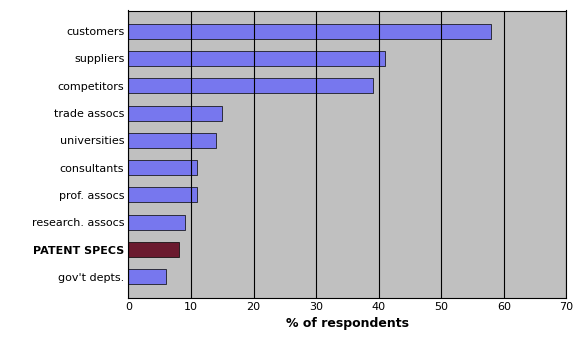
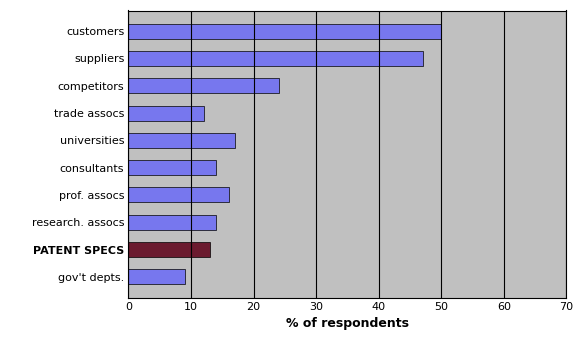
customers: 58 -> 50
suppliers: 41 -> 47
competitors: 39 -> 24
trade assocs: 15 -> 12
universities: 14 -> 17
consultants: 11 -> 14
prof. assocs: 11 -> 16
research. assocs: 9 -> 14
PATENT SPECS: 8 -> 13
gov't depts.: 6 -> 9
